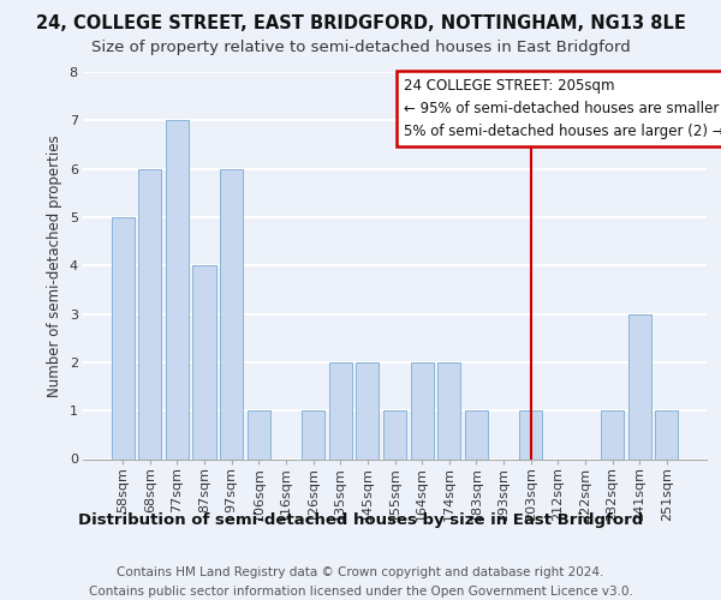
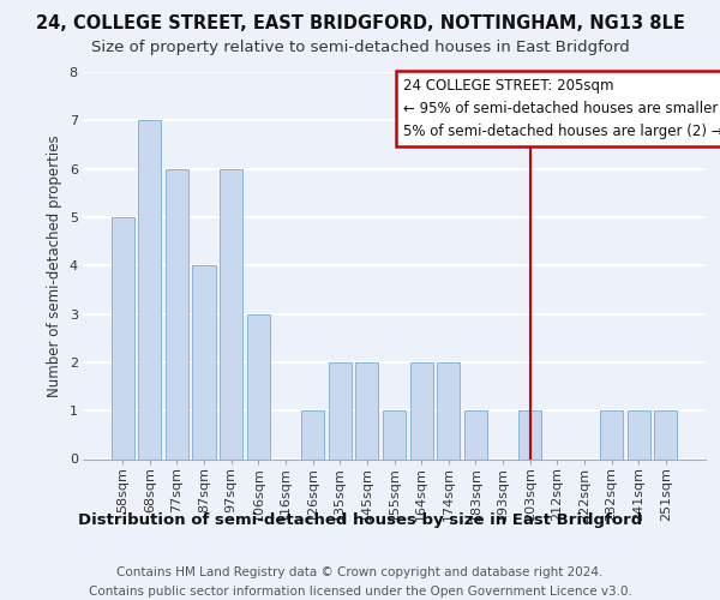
68sqm: 6 -> 7
77sqm: 7 -> 6
106sqm: 1 -> 3
241sqm: 3 -> 1
